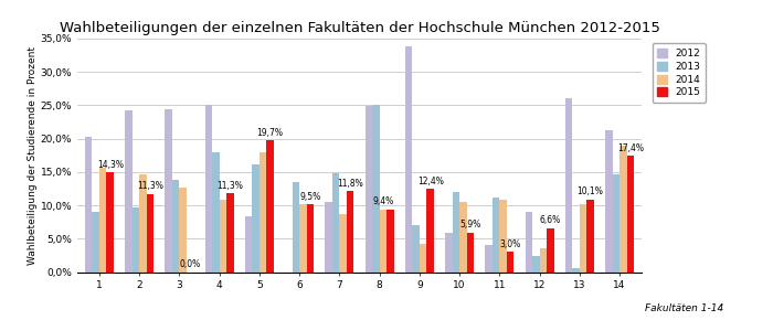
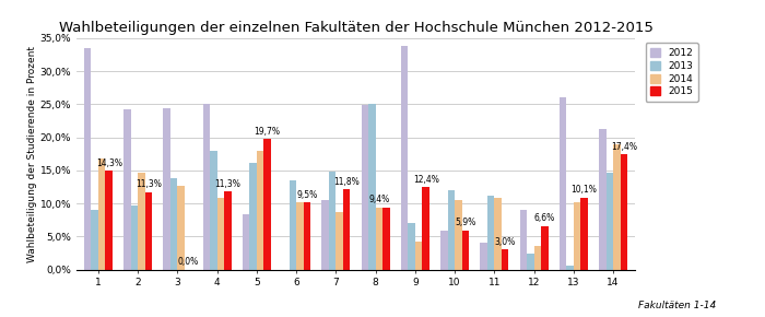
2012/1: 20,2% -> 33,5%
2014/1: 15,6% -> 16,8%
